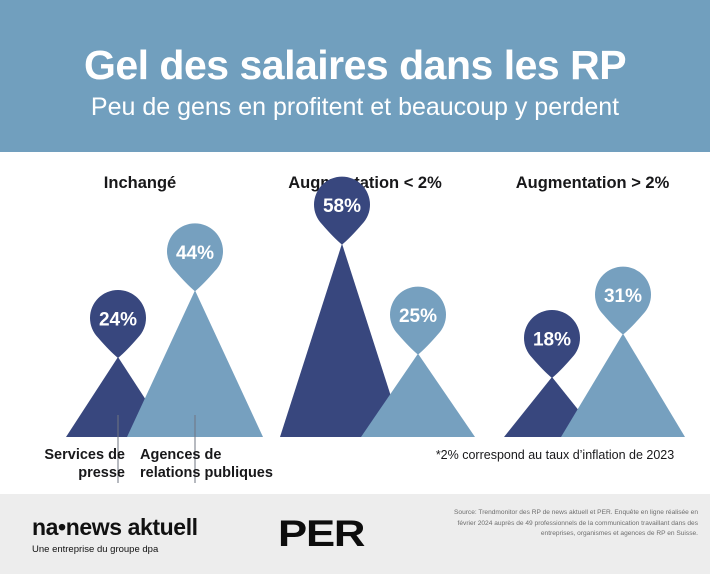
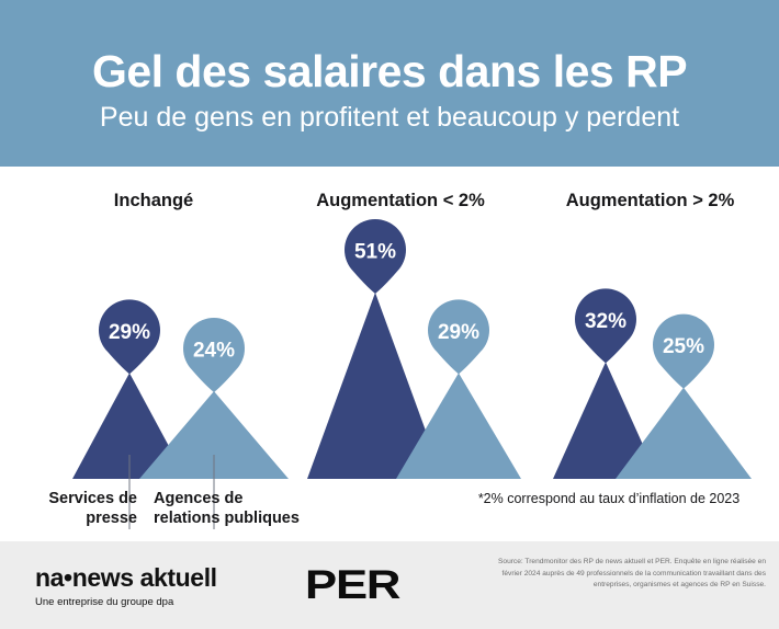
Services de presse/Inchangé: 24% -> 29%
Agences de relations publiques/Inchangé: 44% -> 24%
Services de presse/Augmentation < 2%: 58% -> 51%
Agences de relations publiques/Augmentation < 2%: 25% -> 29%
Services de presse/Augmentation > 2%: 18% -> 32%
Agences de relations publiques/Augmentation > 2%: 31% -> 25%
